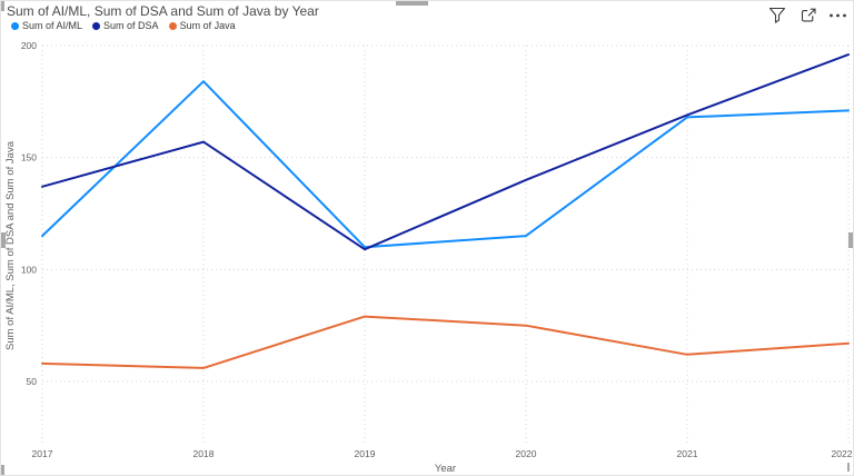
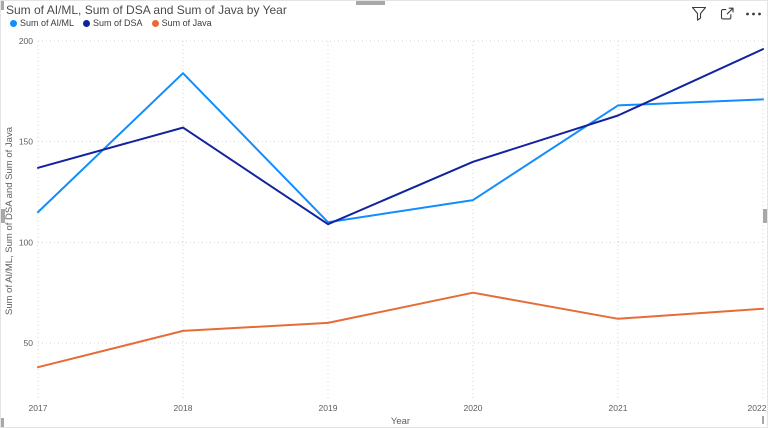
Sum of Java/2017: 58 -> 38
Sum of Java/2019: 79 -> 60
Sum of AI/ML/2020: 115 -> 121
Sum of DSA/2021: 169 -> 163
